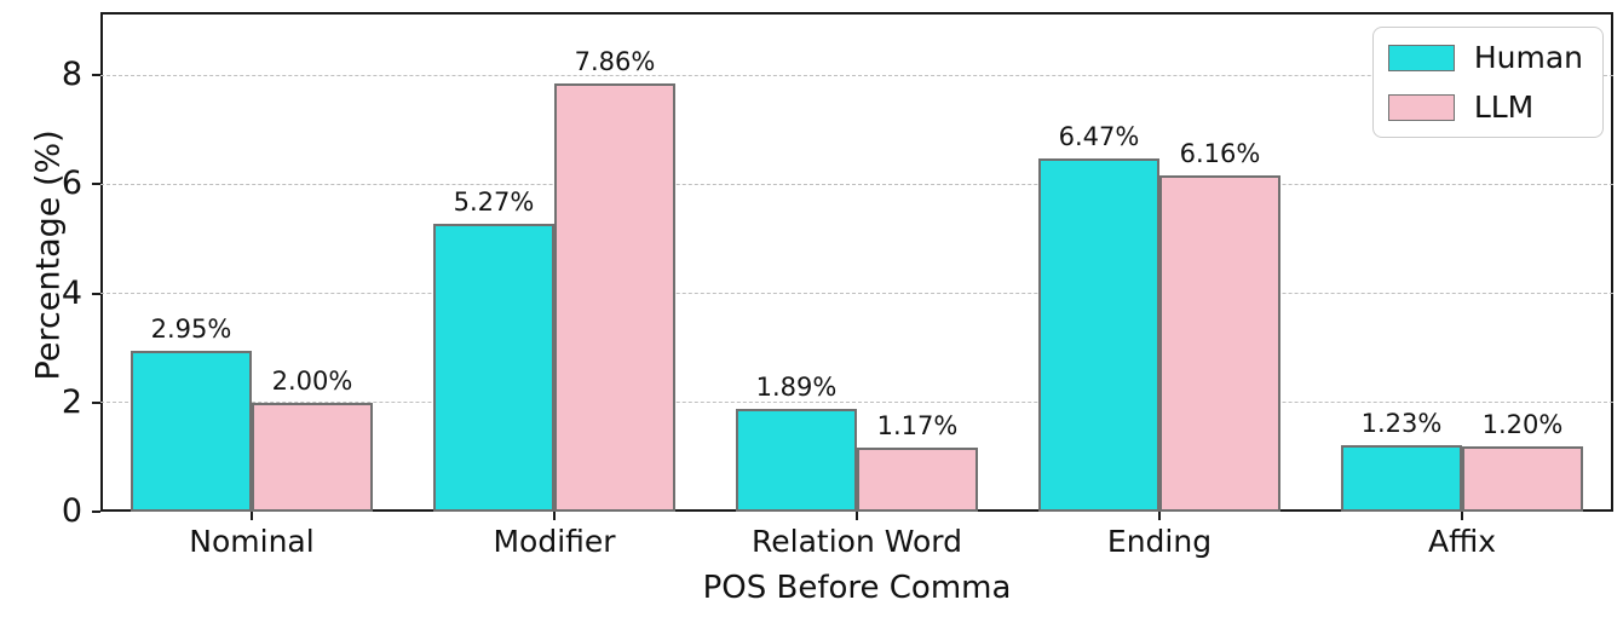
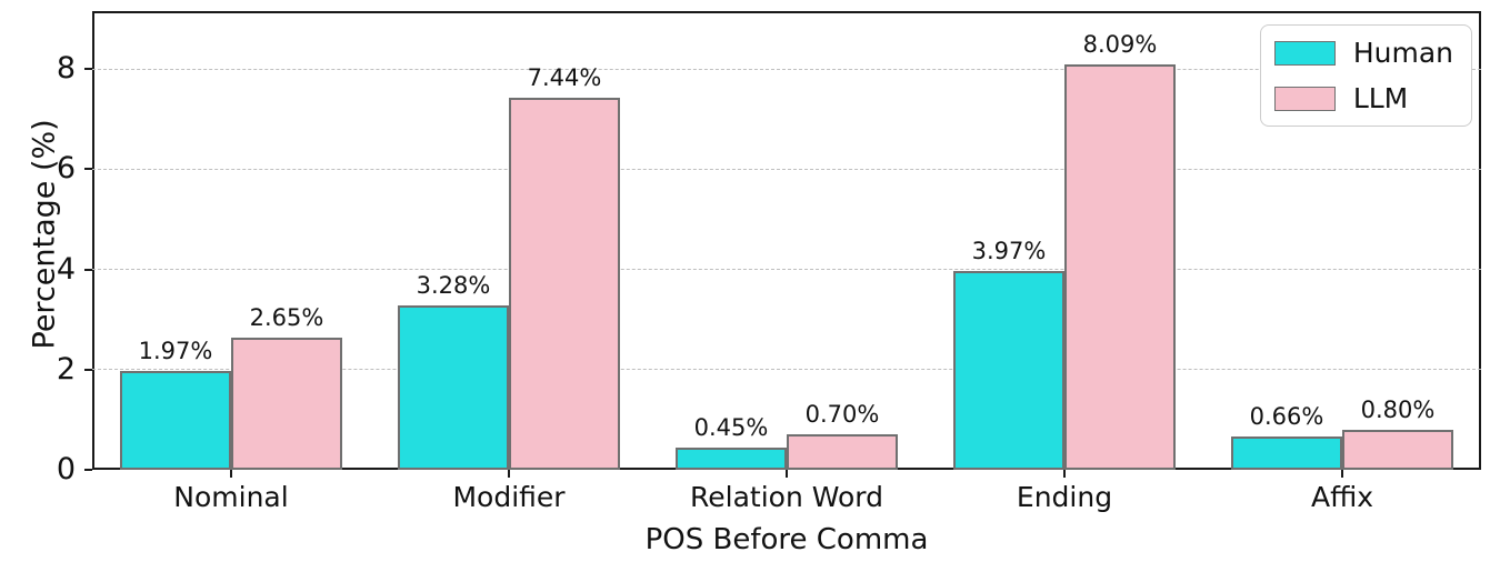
Human/Nominal: 2.95% -> 1.97%
LLM/Nominal: 2.00% -> 2.65%
Human/Modifier: 5.27% -> 3.28%
LLM/Modifier: 7.86% -> 7.44%
Human/Relation Word: 1.89% -> 0.45%
LLM/Relation Word: 1.17% -> 0.70%
Human/Ending: 6.47% -> 3.97%
LLM/Ending: 6.16% -> 8.09%
Human/Affix: 1.23% -> 0.66%
LLM/Affix: 1.20% -> 0.80%
